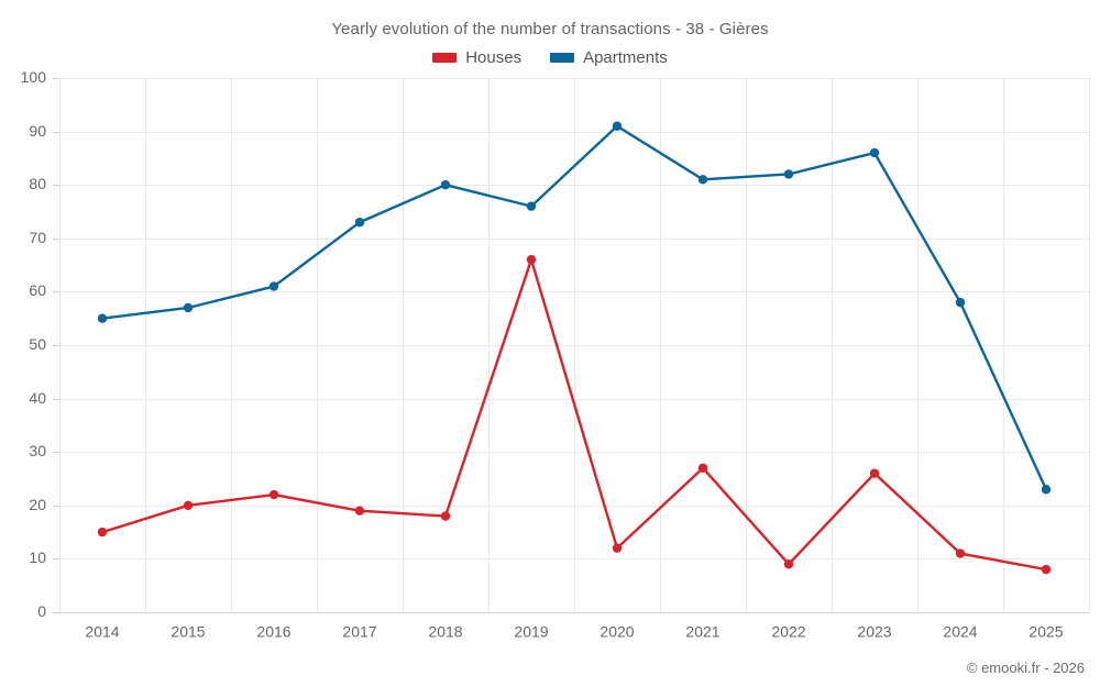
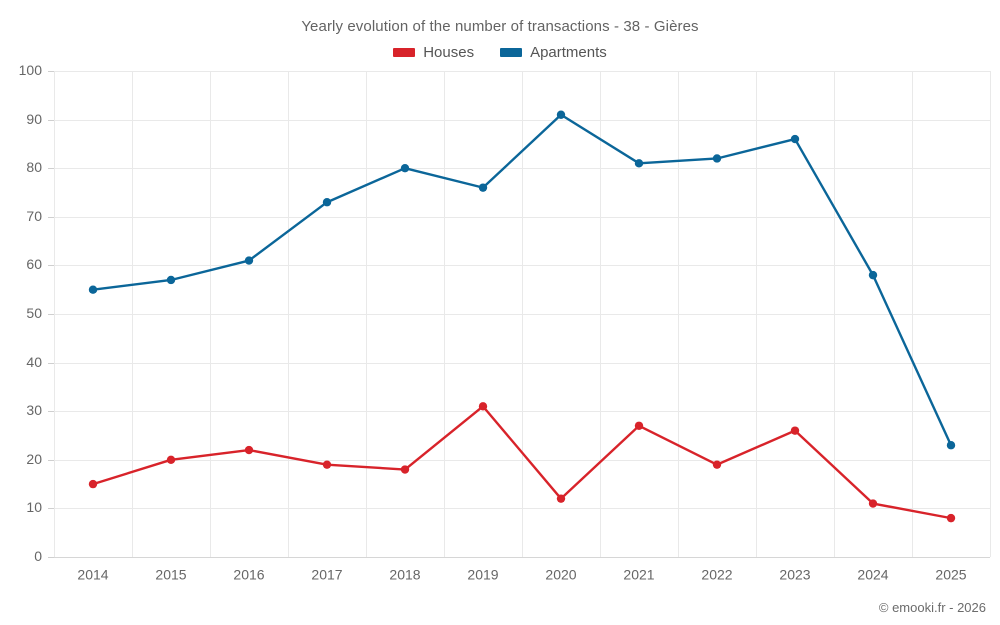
Houses/2019: 66 -> 31
Houses/2022: 9 -> 19
